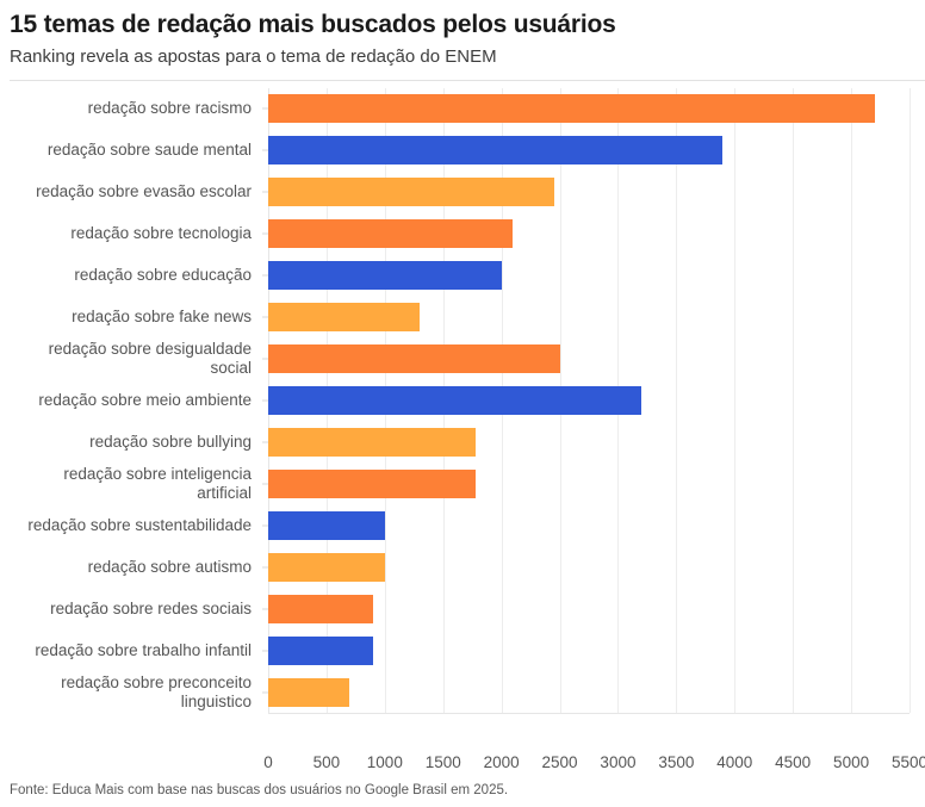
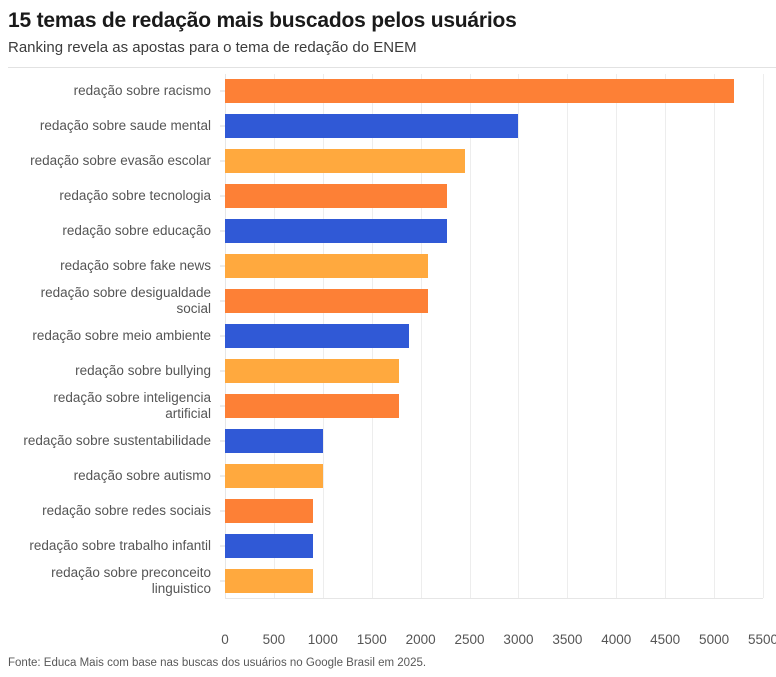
redação sobre saude mental: 3900 -> 3000
redação sobre tecnologia: 2100 -> 2300
redação sobre educação: 2000 -> 2300
redação sobre fake news: 1300 -> 2100
redação sobre desigualdade social: 2500 -> 2100
redação sobre meio ambiente: 3200 -> 1900
redação sobre preconceito linguistico: 700 -> 900
